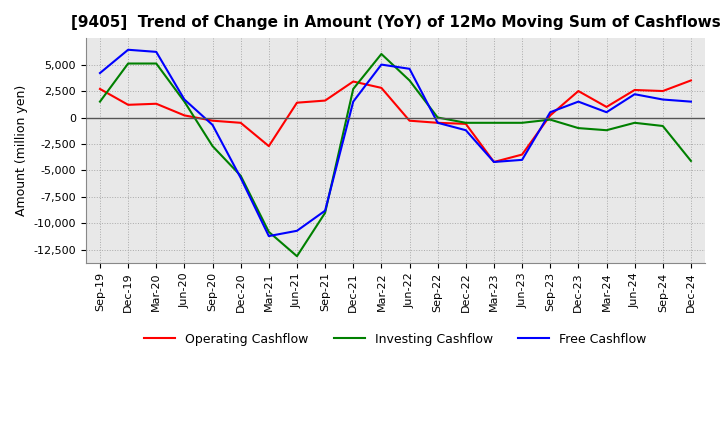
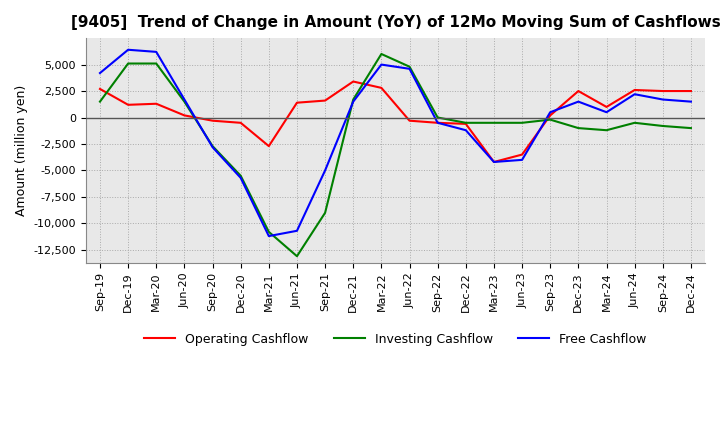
Free Cashflow/Sep-20: -700 -> -2,800
Free Cashflow/Sep-21: -8,800 -> -5,000
Investing Cashflow/Dec-21: 2,700 -> 1,700
Investing Cashflow/Jun-22: 3,500 -> 4,800
Operating Cashflow/Dec-24: 3,500 -> 2,500
Investing Cashflow/Dec-24: -4,100 -> -1,000
